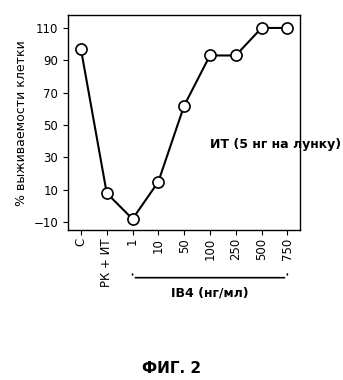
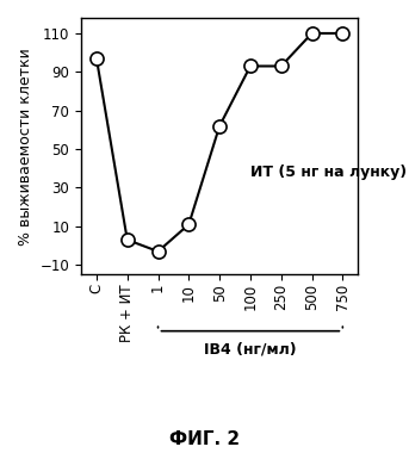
РК + ИТ: 8 -> 3
1: -8 -> -3
10: 15 -> 11
